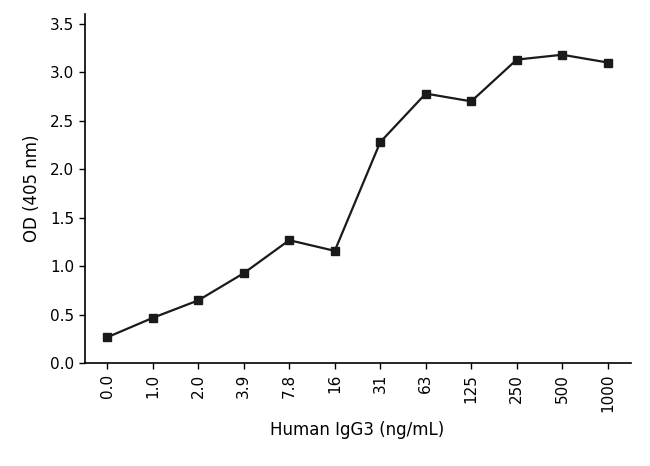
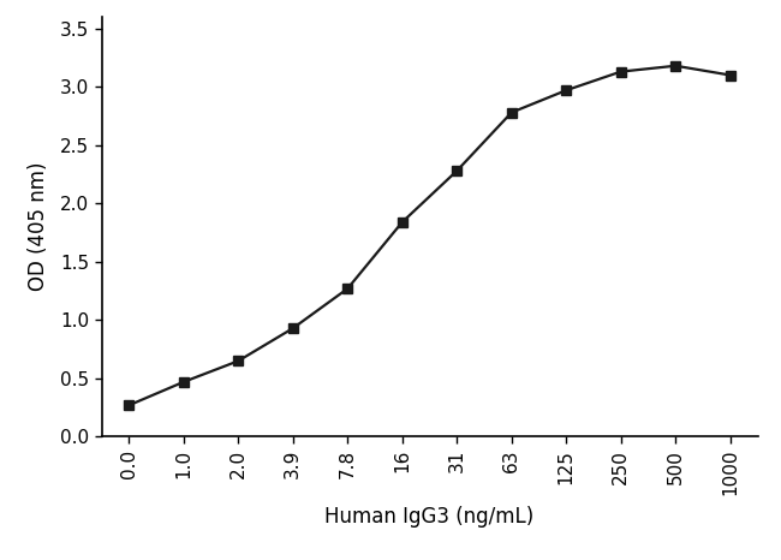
16: 1.16 -> 1.84
125: 2.70 -> 2.97
